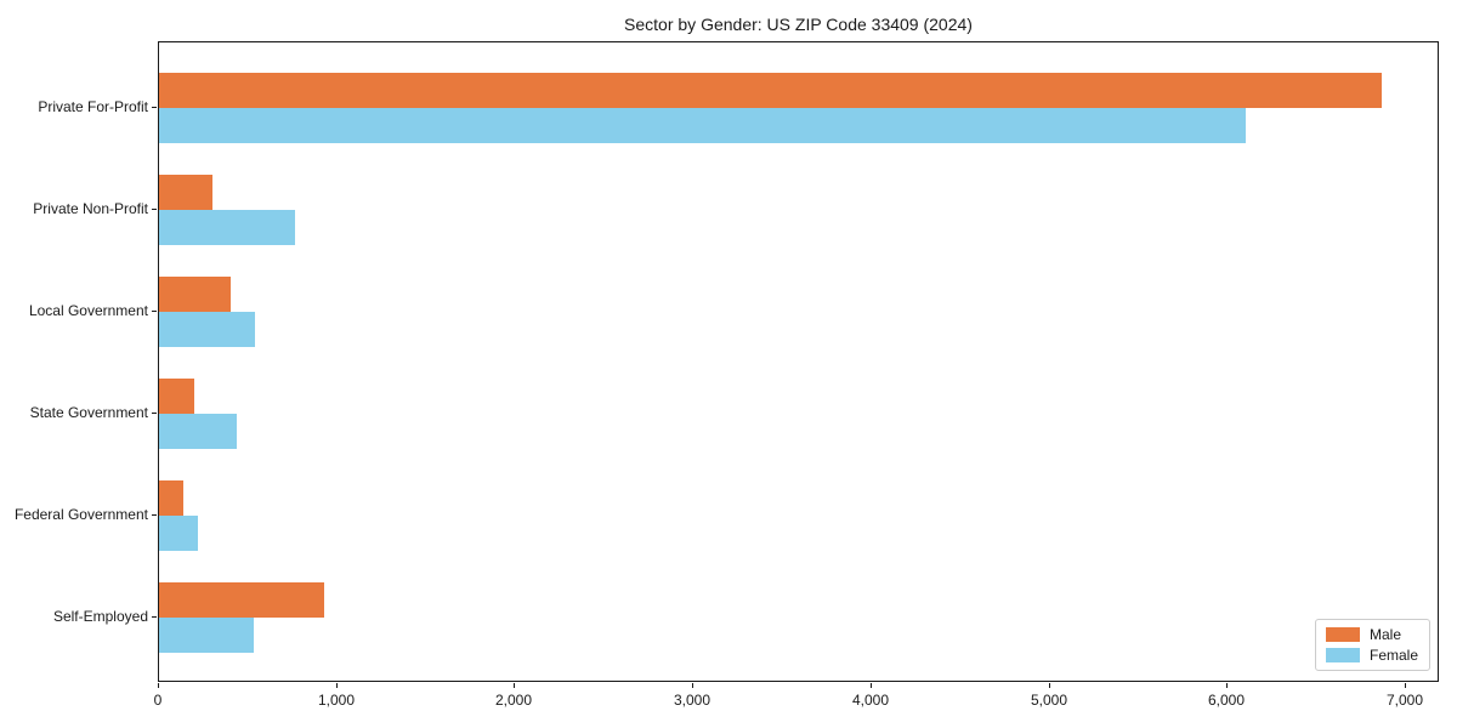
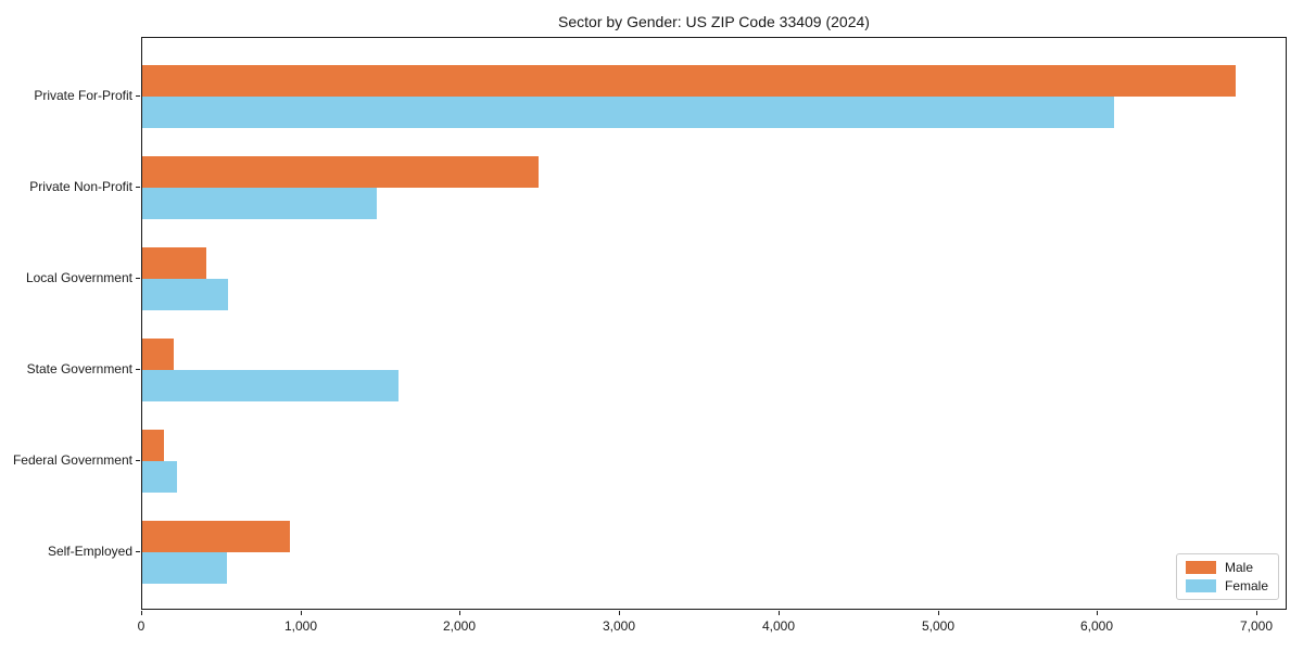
Male/Private Non-Profit: 300 -> 2490
Female/Private Non-Profit: 760 -> 1470
Female/State Government: 440 -> 1610
